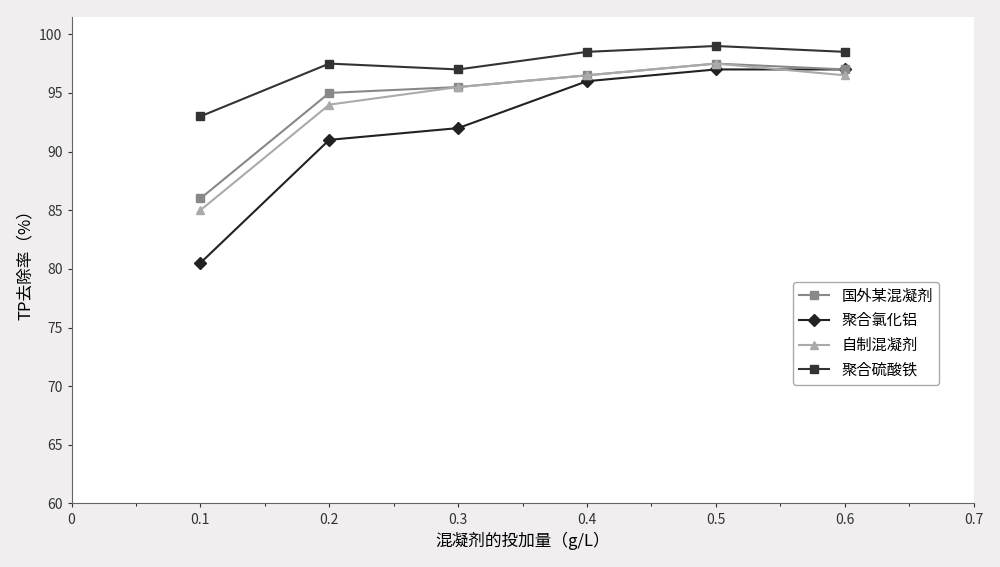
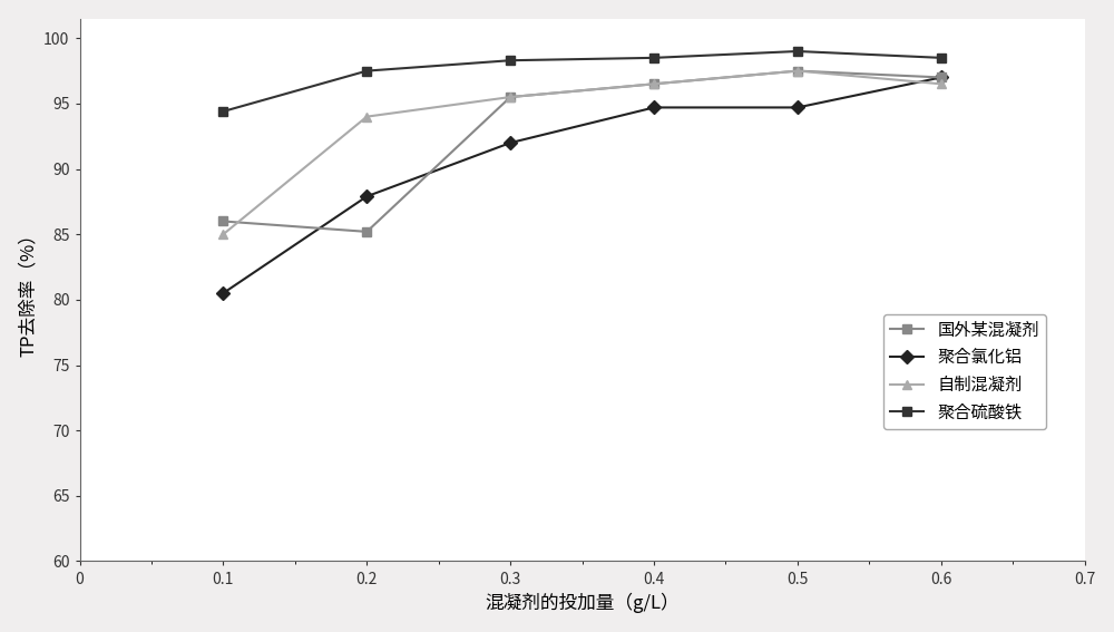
聚合硫酸铁/0.1: 93.0 -> 94.4
国外某混凝剂/0.2: 95.0 -> 85.2
聚合氯化铝/0.2: 91.0 -> 87.9
聚合硫酸铁/0.3: 97.0 -> 98.3
聚合氯化铝/0.4: 96.0 -> 94.7
聚合氯化铝/0.5: 97.0 -> 94.7
